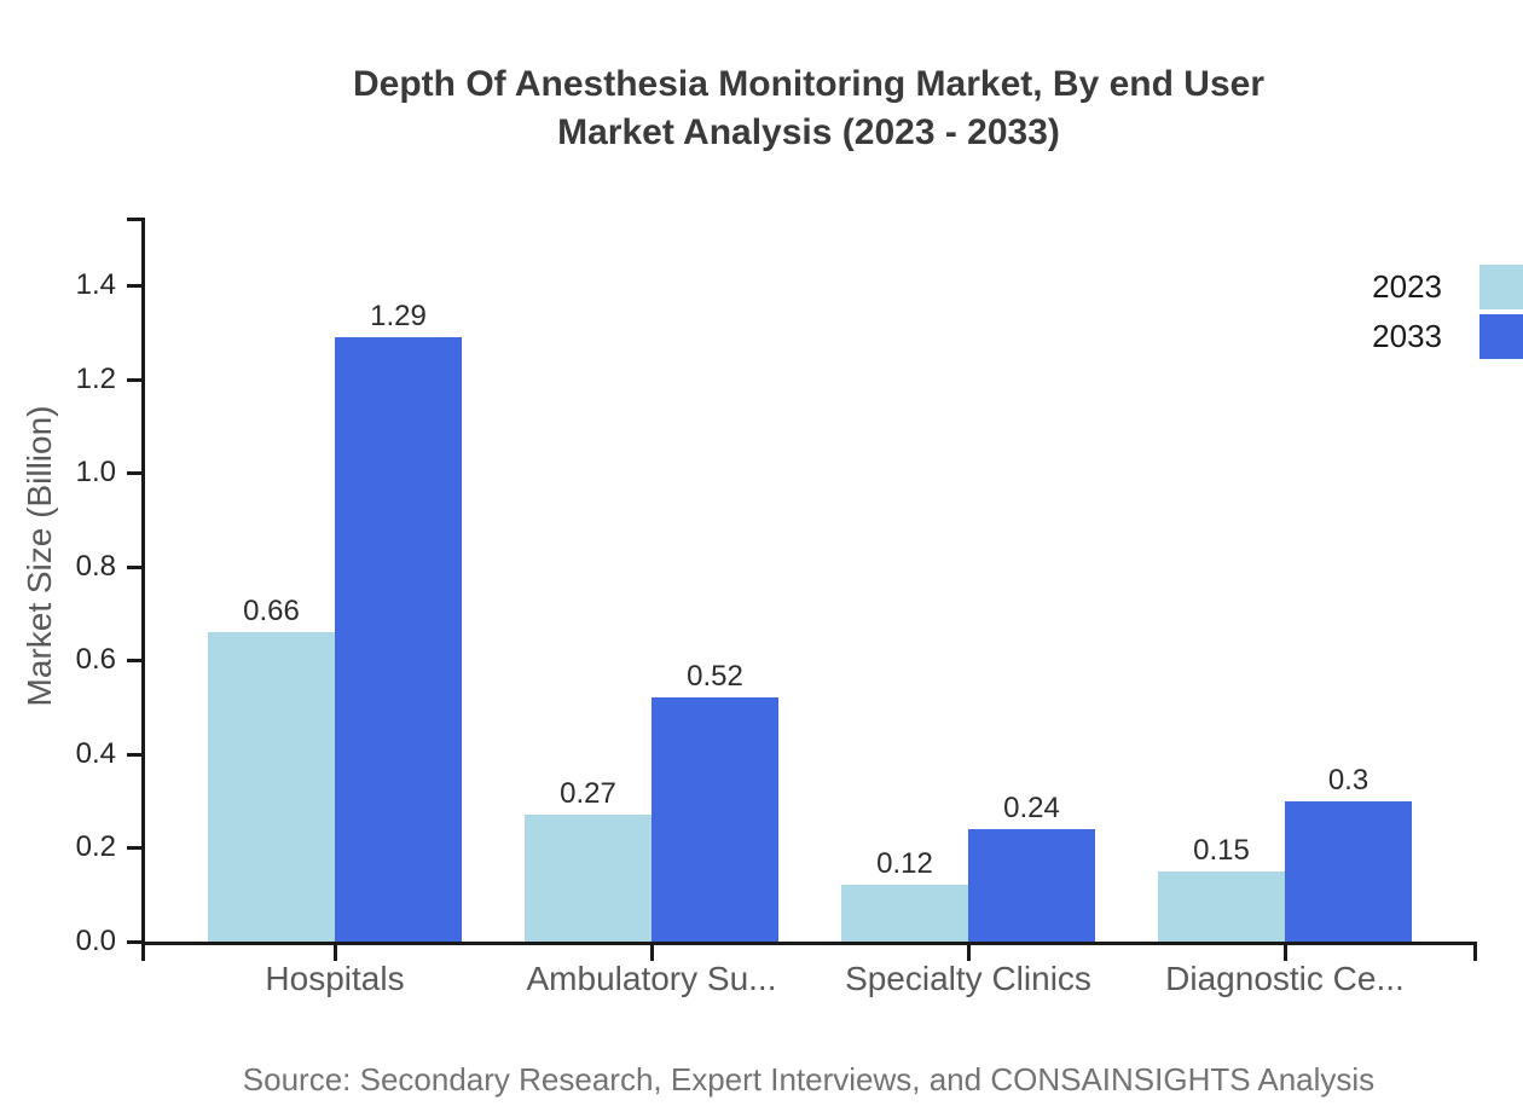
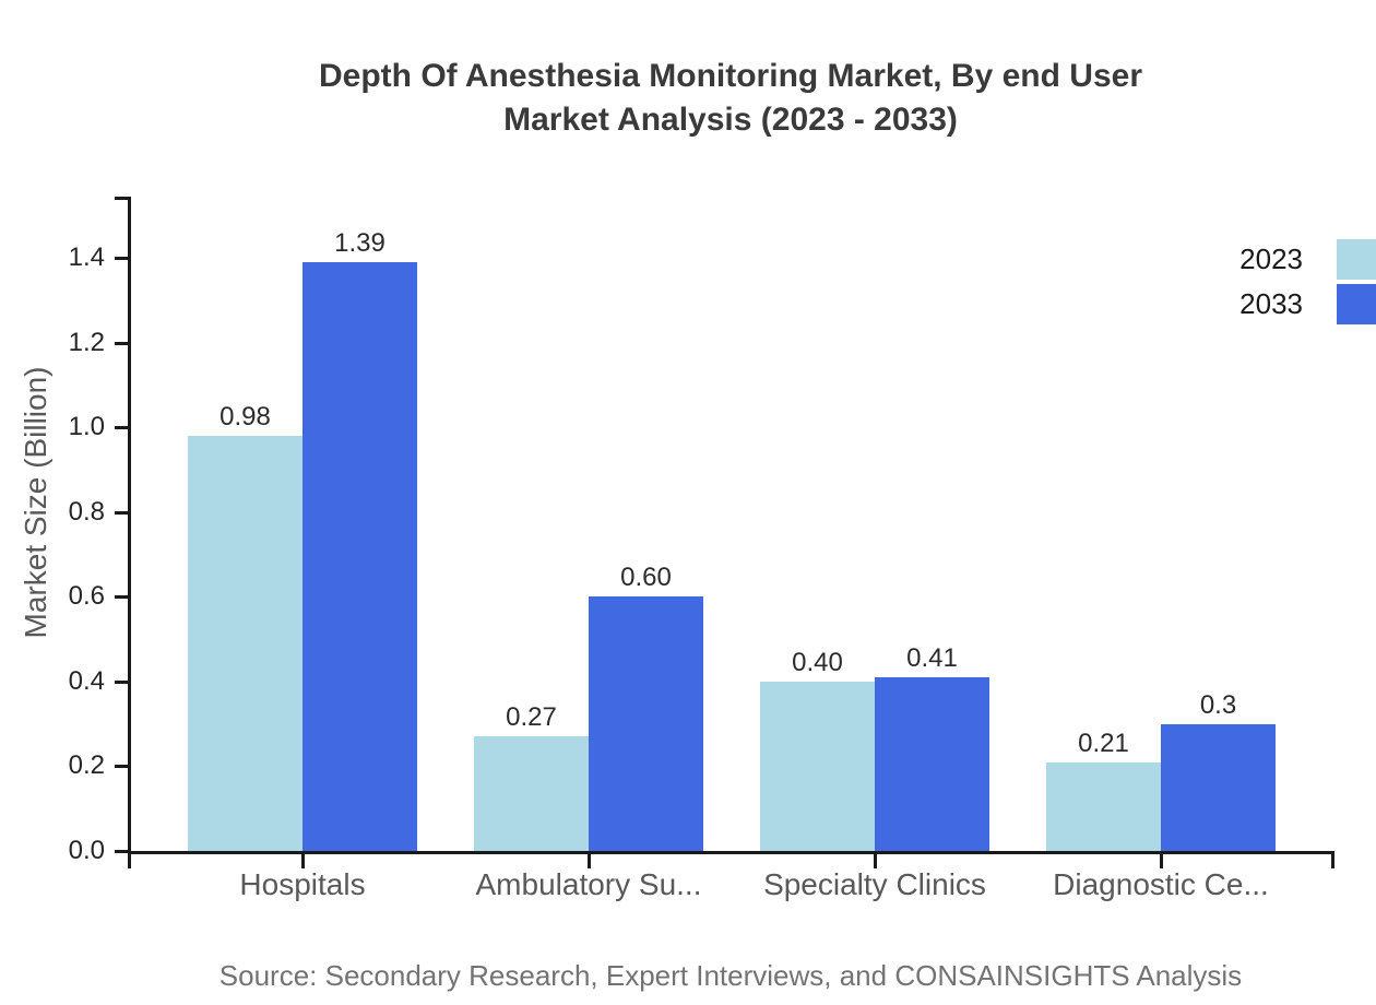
2023/Hospitals: 0.66 -> 0.98
2033/Hospitals: 1.29 -> 1.39
2033/Ambulatory Su...: 0.52 -> 0.60
2023/Specialty Clinics: 0.12 -> 0.40
2033/Specialty Clinics: 0.24 -> 0.41
2023/Diagnostic Ce...: 0.15 -> 0.21
